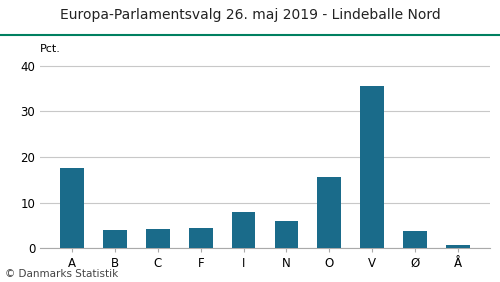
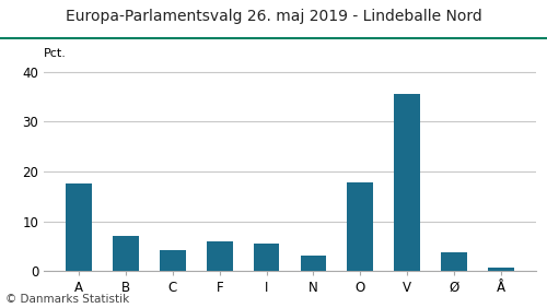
B: 4.0 -> 7.0
F: 4.5 -> 6.0
I: 8.0 -> 5.5
N: 6.0 -> 3.0
O: 15.5 -> 17.8
